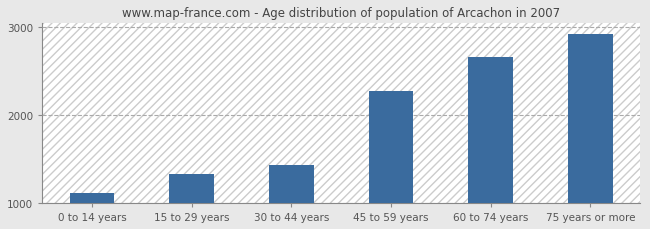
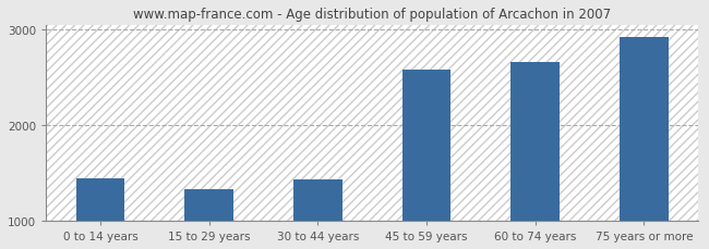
0 to 14 years: 1120 -> 1440
45 to 59 years: 2280 -> 2580
